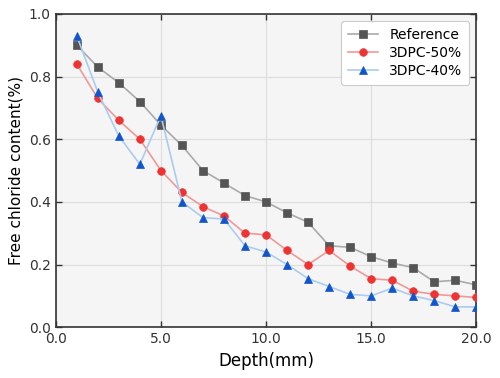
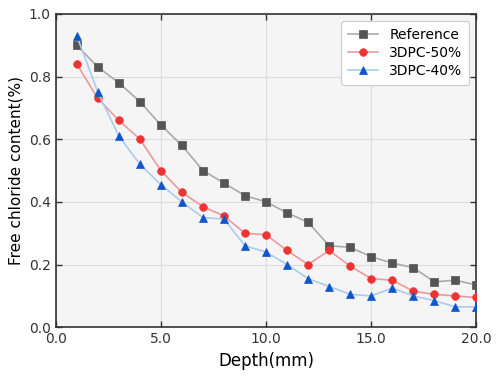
3DPC-40%/5.0: 0.675 -> 0.455
